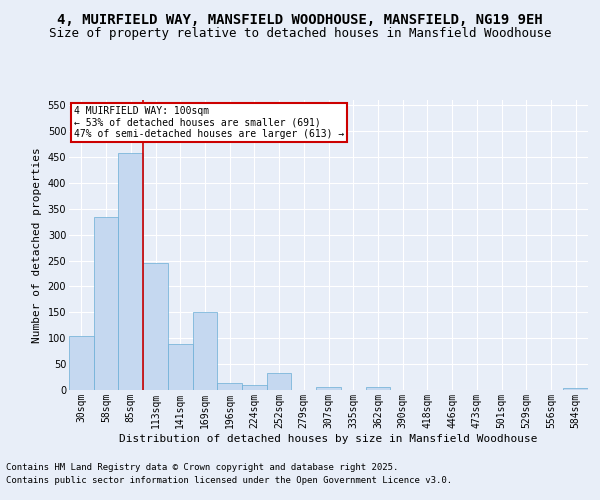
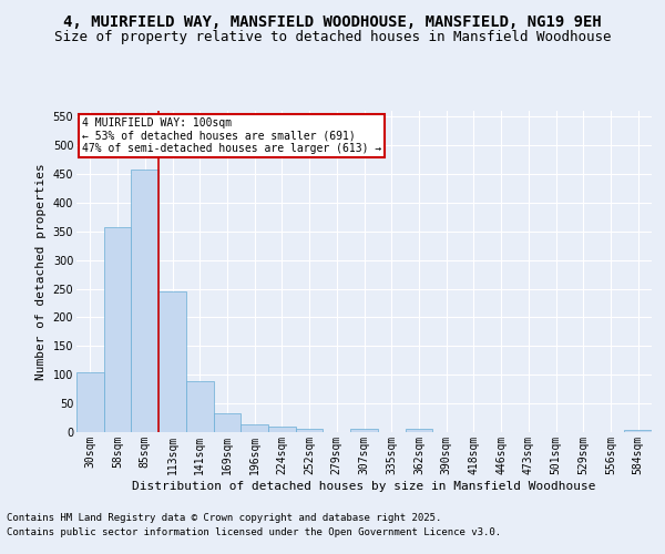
58sqm: 334 -> 357
169sqm: 150 -> 32
252sqm: 32 -> 6
